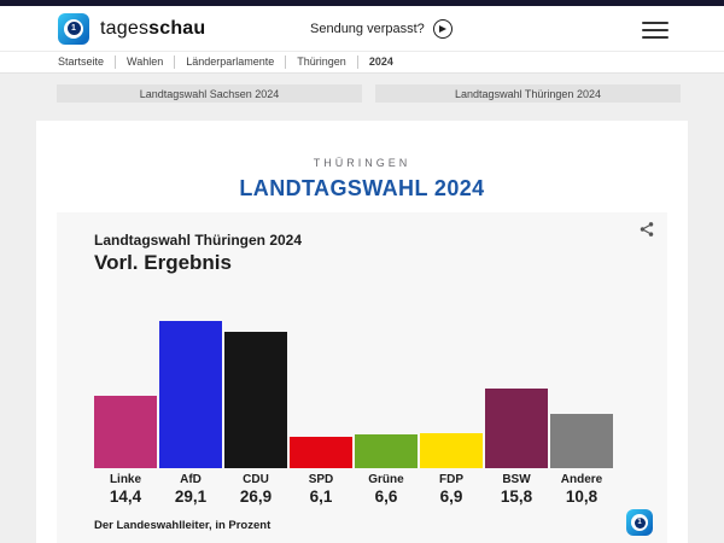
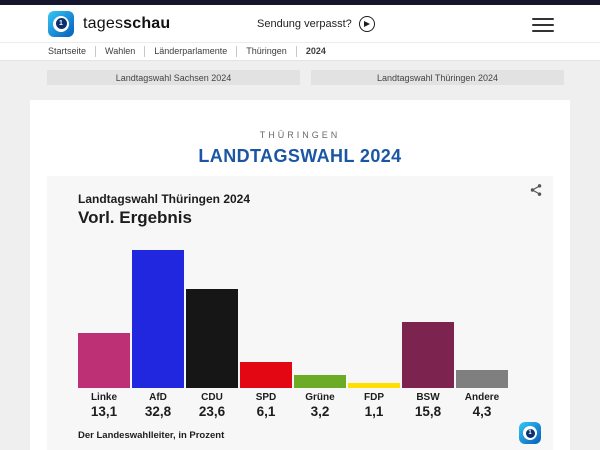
Linke: 14,4 -> 13,1
AfD: 29,1 -> 32,8
CDU: 26,9 -> 23,6
Grüne: 6,6 -> 3,2
FDP: 6,9 -> 1,1
Andere: 10,8 -> 4,3
